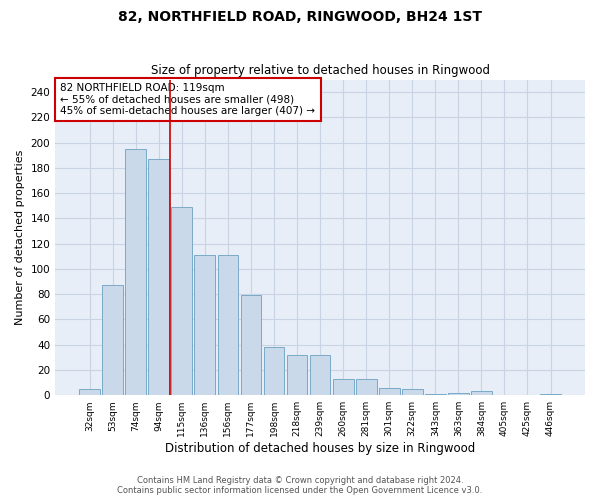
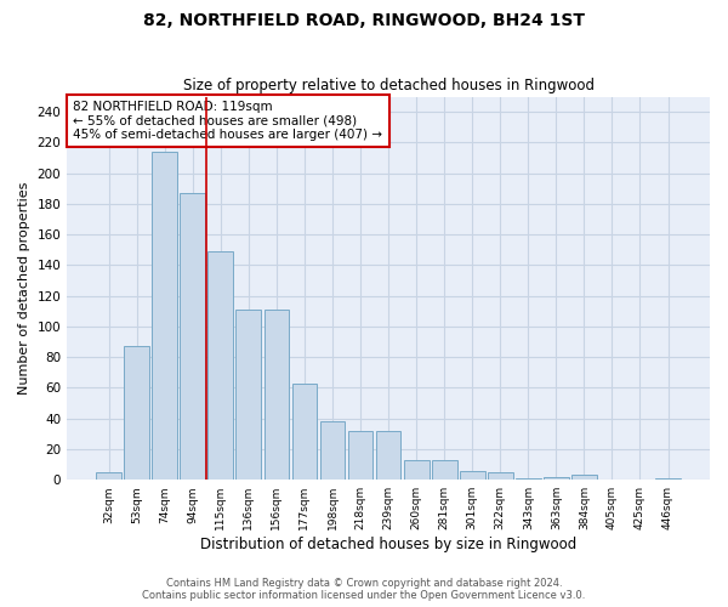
74sqm: 195 -> 214
177sqm: 79 -> 63
